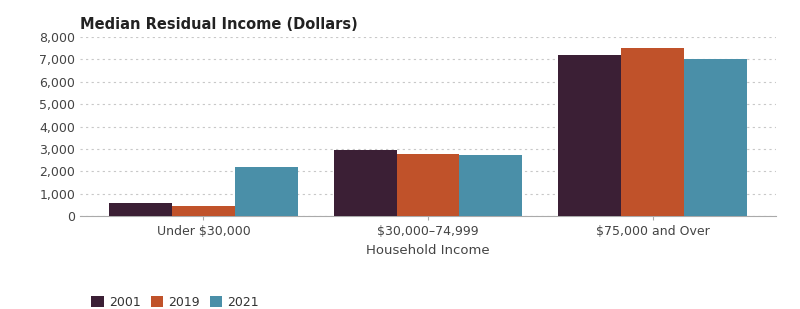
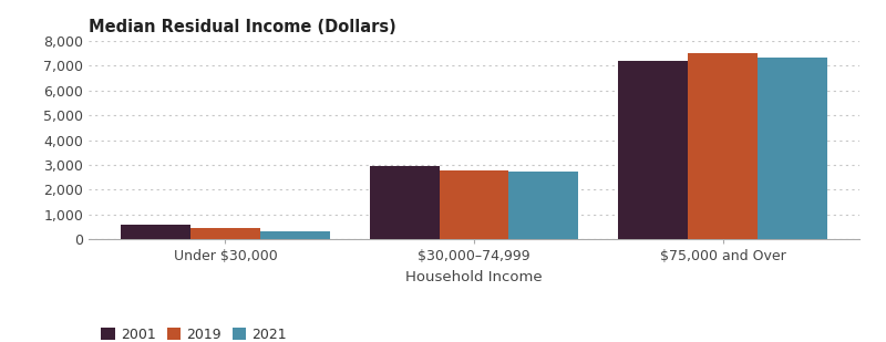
2021/Under $30,000: 2,200 -> 320
2021/$75,000 and Over: 7,000 -> 7,350
